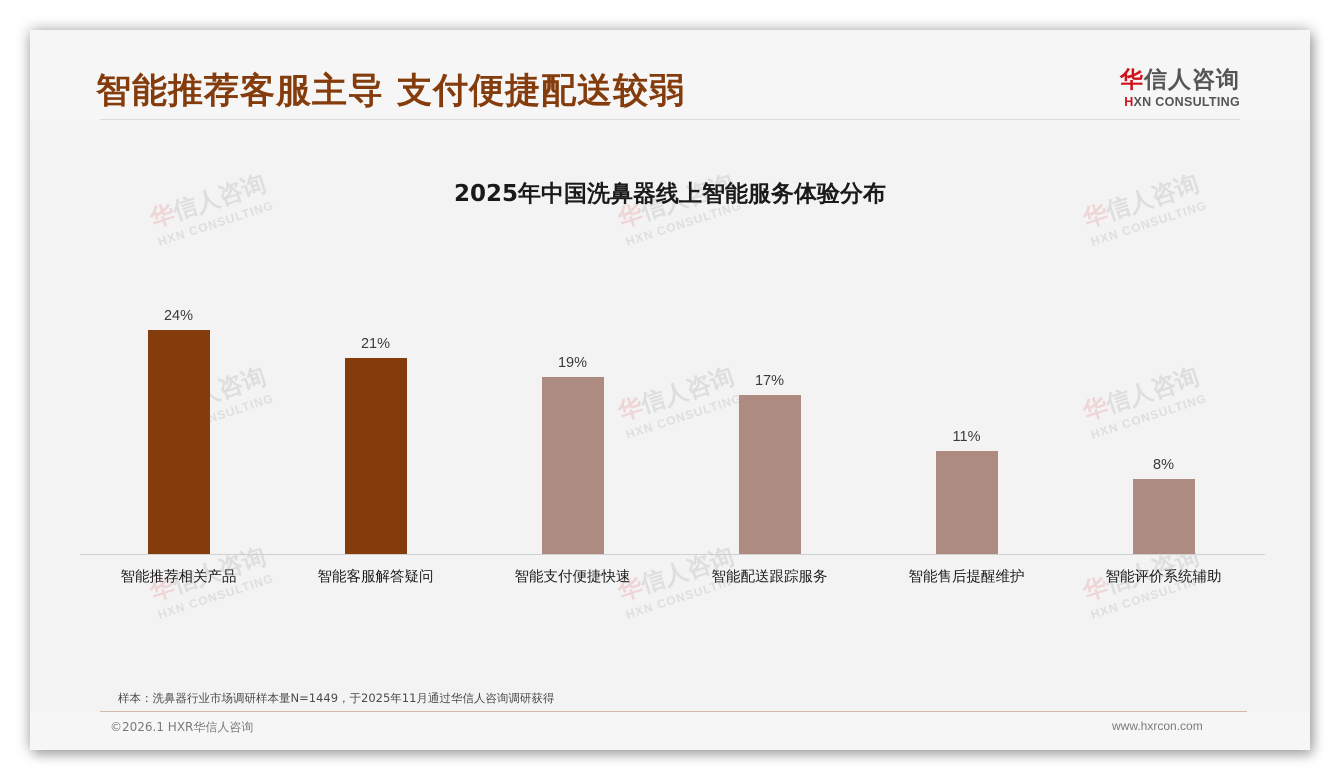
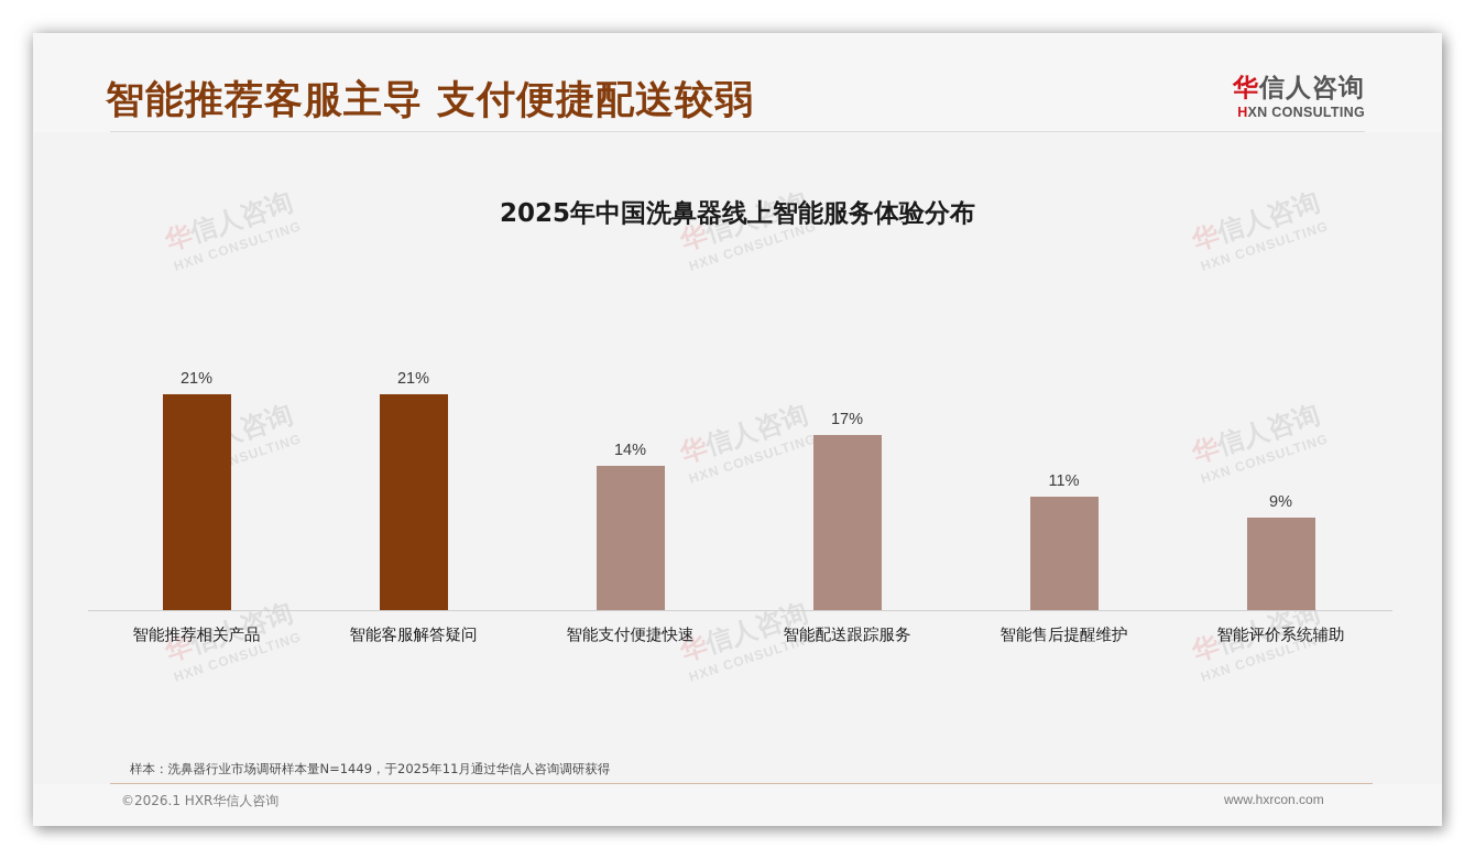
智能推荐相关产品: 24% -> 21%
智能支付便捷快速: 19% -> 14%
智能评价系统辅助: 8% -> 9%
